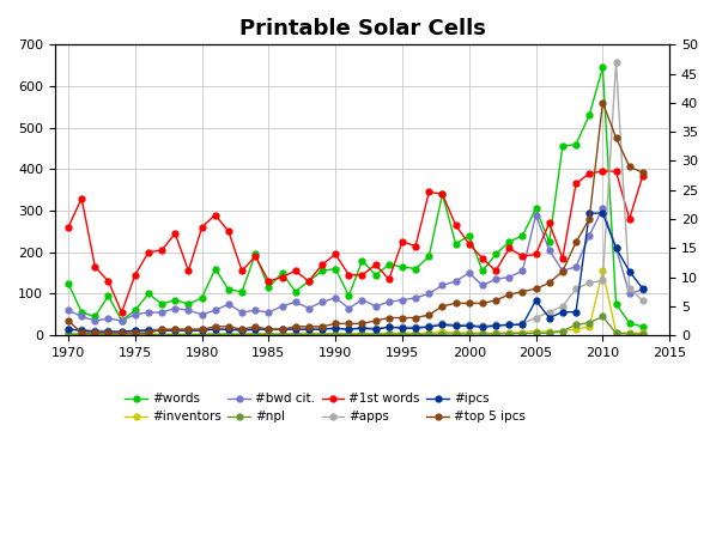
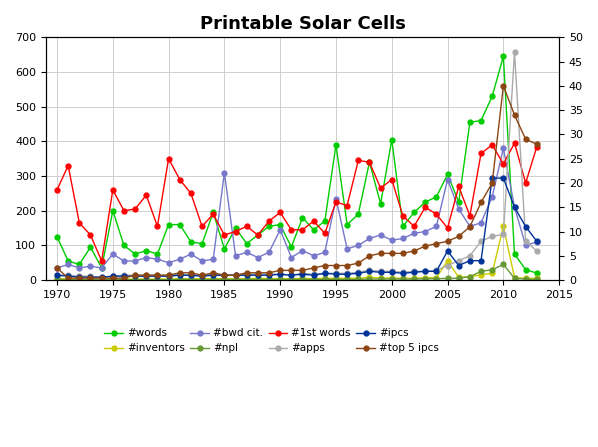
#bwd cit./1970: 60 -> 35
#words/1975: 60 -> 200
#bwd cit./1975: 50 -> 75
#1st words/1975: 145 -> 260
#words/1980: 90 -> 160
#1st words/1980: 260 -> 350
#words/1985: 115 -> 90
#bwd cit./1985: 55 -> 310
#bwd cit./1990: 90 -> 145
#words/1995: 165 -> 390
#bwd cit./1995: 85 -> 235
#words/2000: 240 -> 405
#bwd cit./2000: 150 -> 115
#1st words/2000: 220 -> 290
#inventors/2005: 10 -> 55
#1st words/2005: 195 -> 150
#bwd cit./2010: 305 -> 380
#1st words/2010: 395 -> 335
